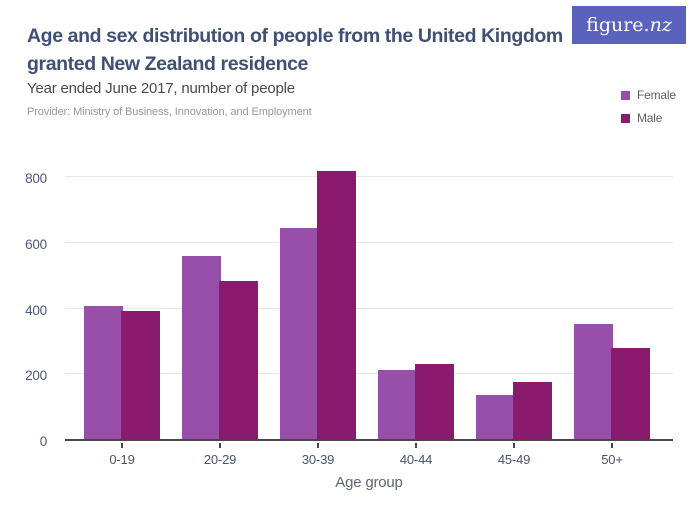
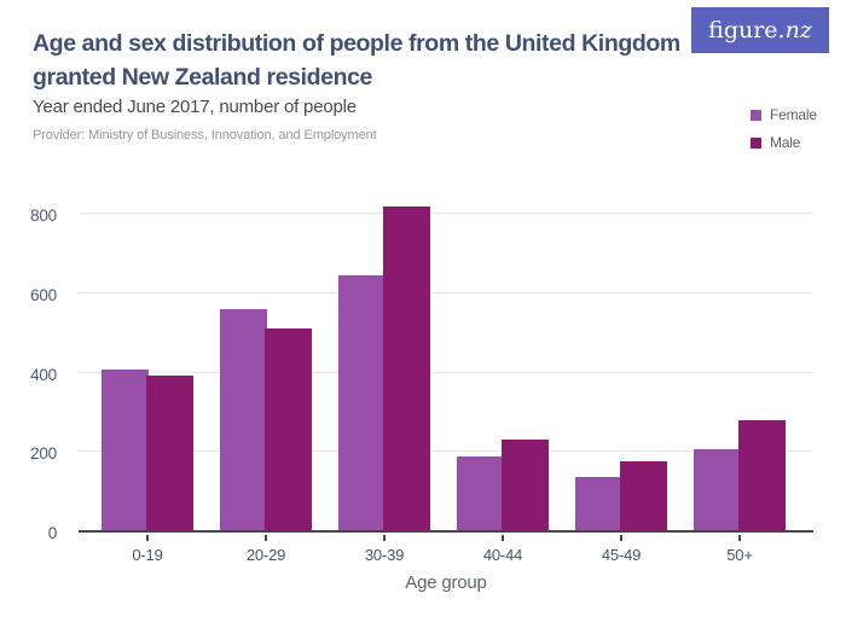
Male/20-29: 480 -> 510
Female/40-44: 210 -> 190
Female/50+: 350 -> 200
